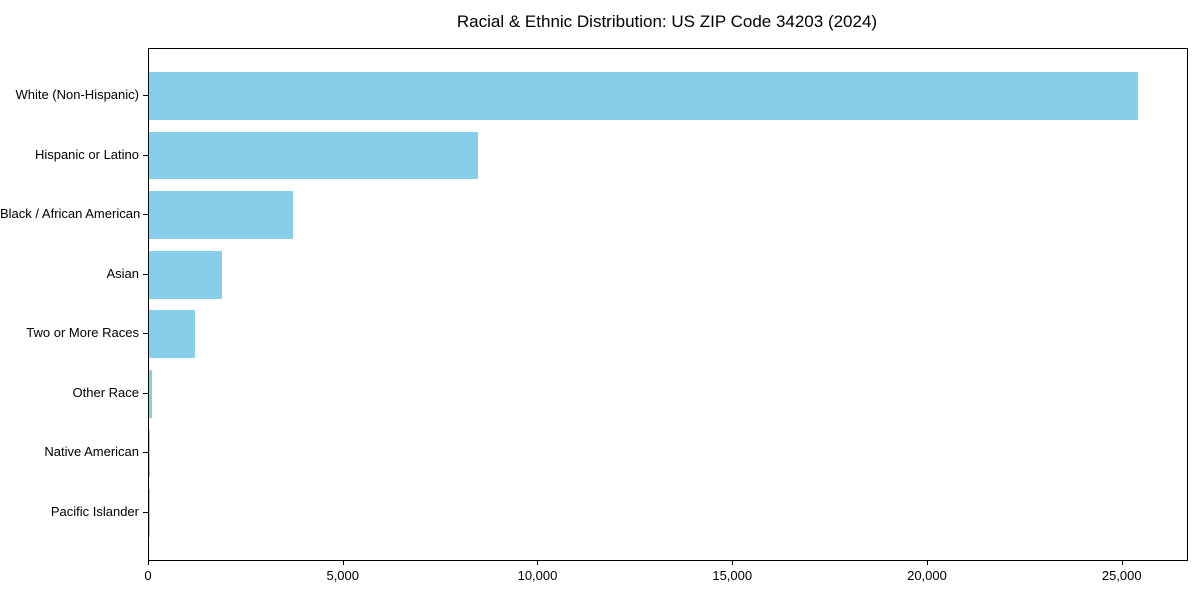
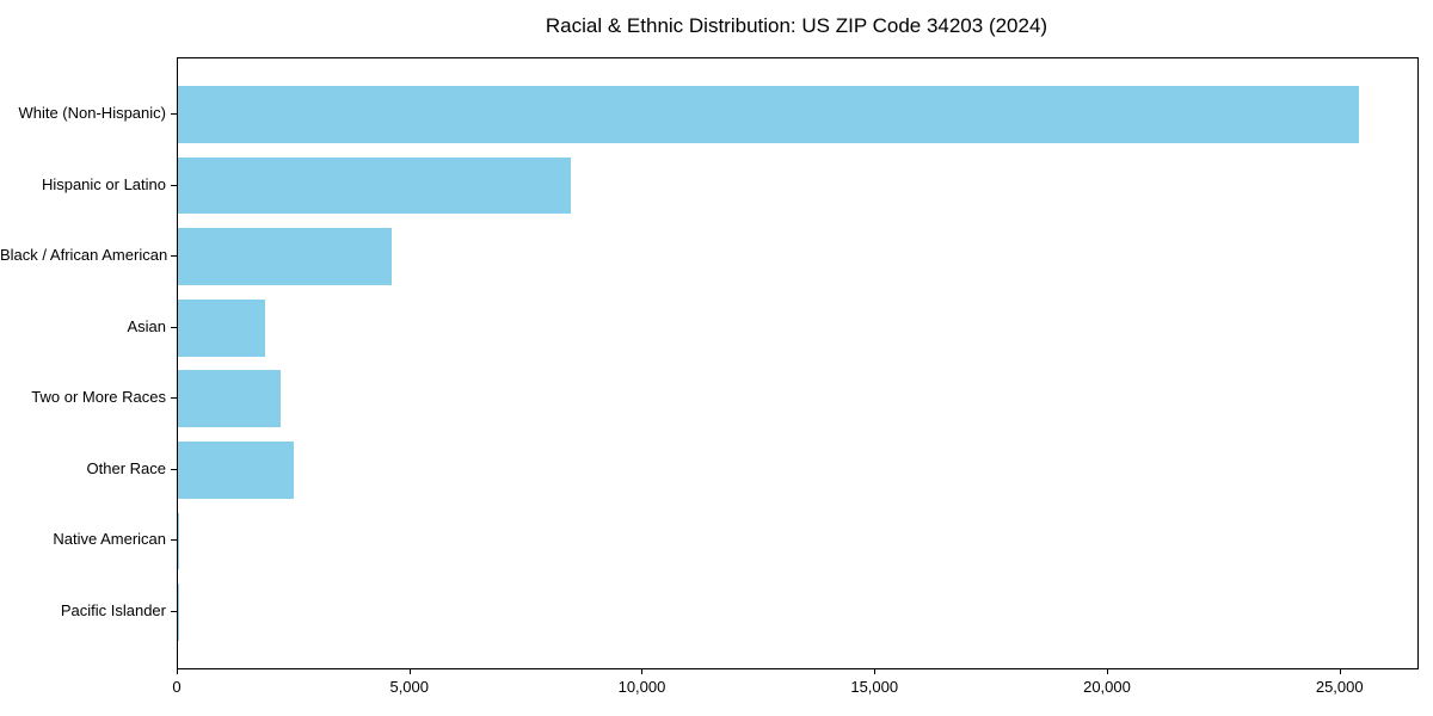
Black / African American: 3700 -> 4600
Two or More Races: 1200 -> 2200
Other Race: 100 -> 2500
